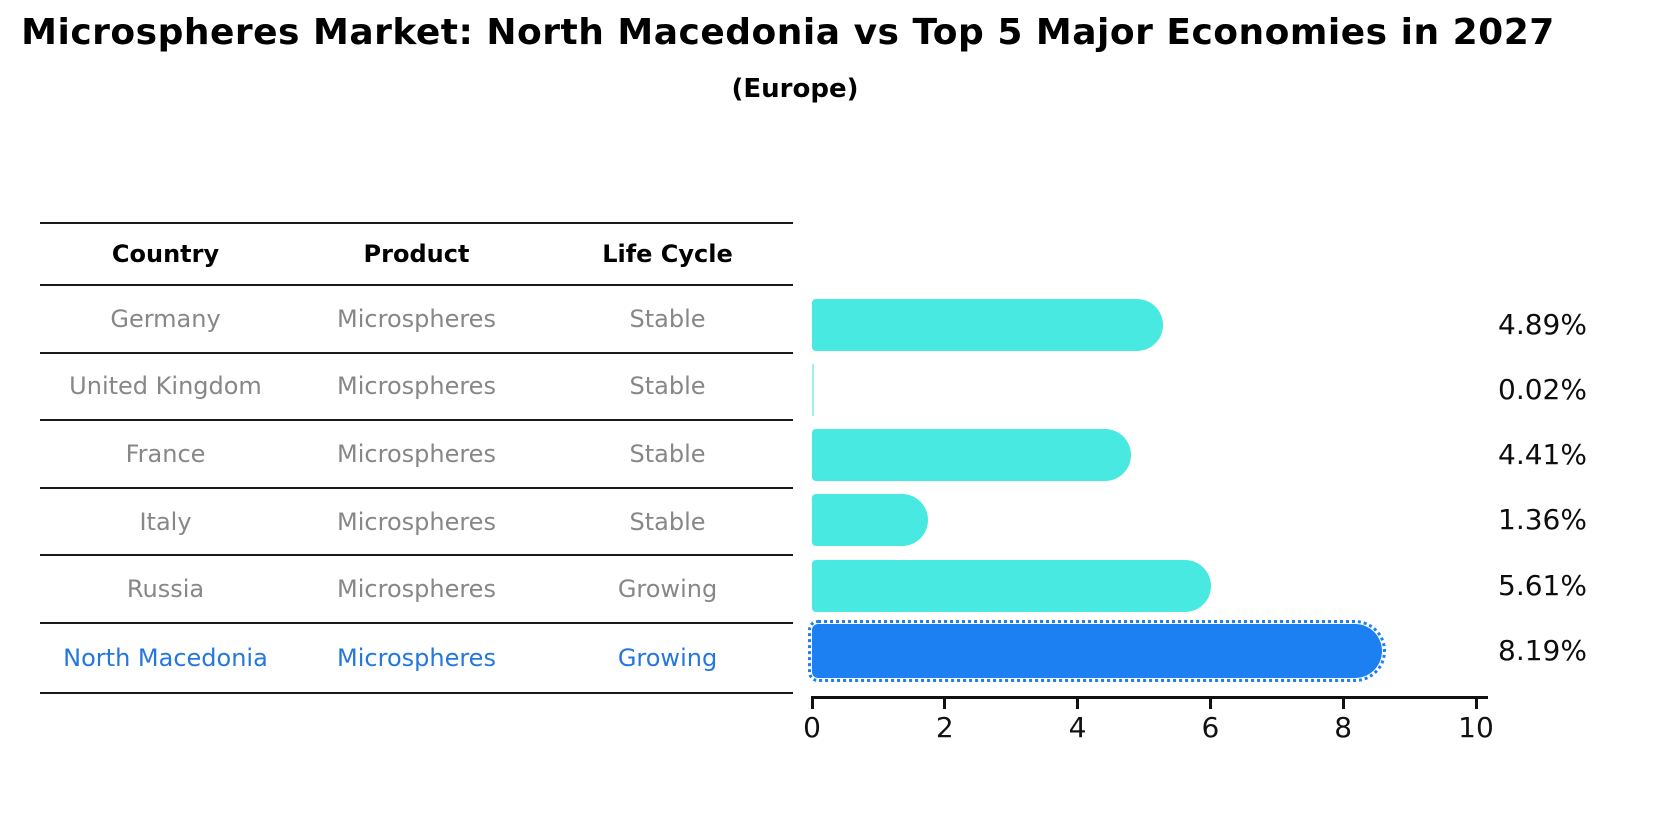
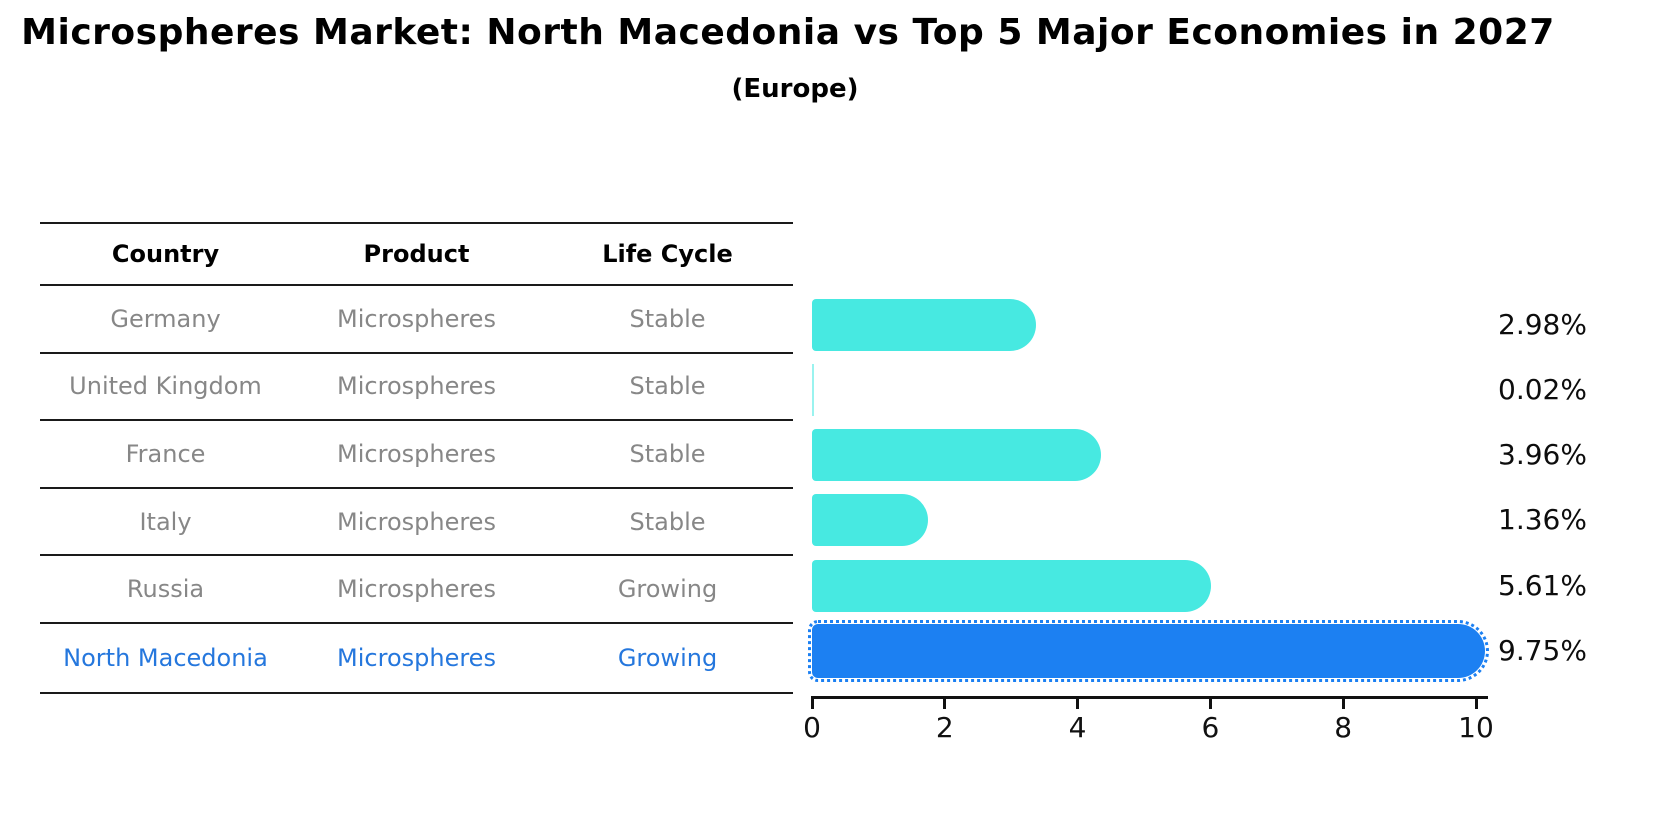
Germany: 4.89% -> 2.98%
France: 4.41% -> 3.96%
North Macedonia: 8.19% -> 9.75%
